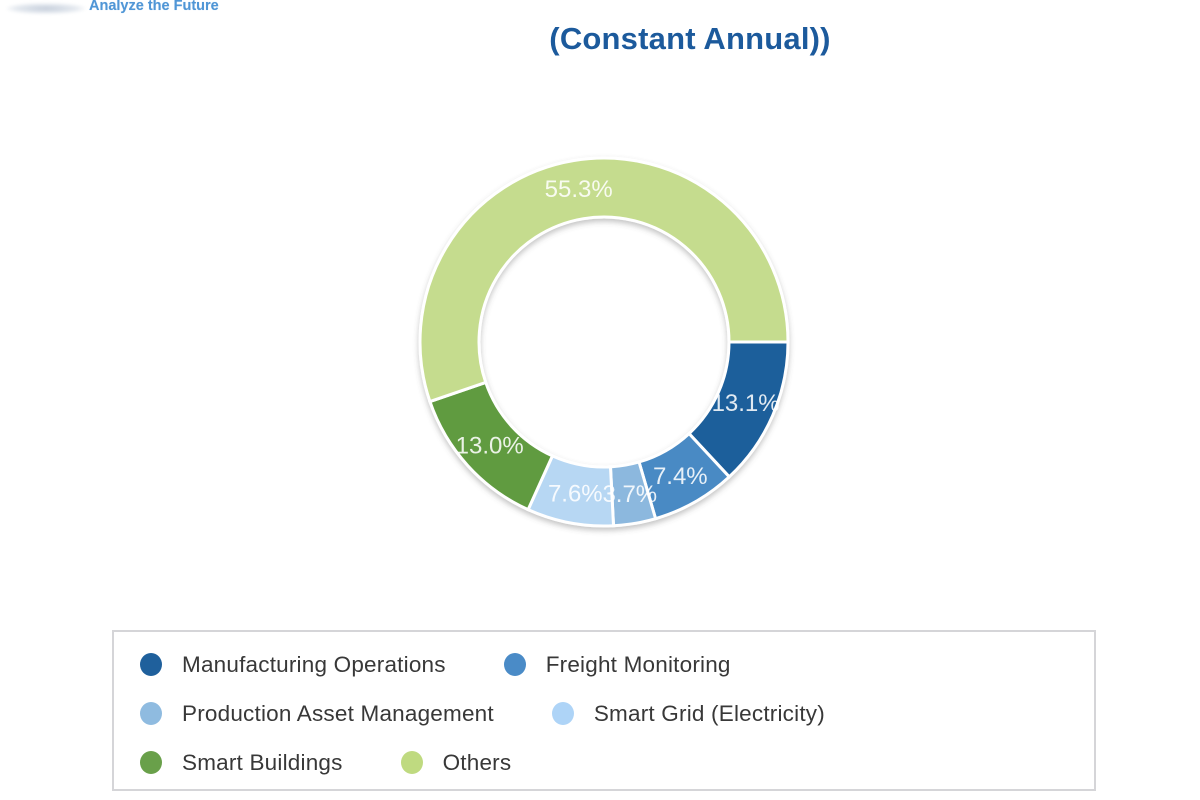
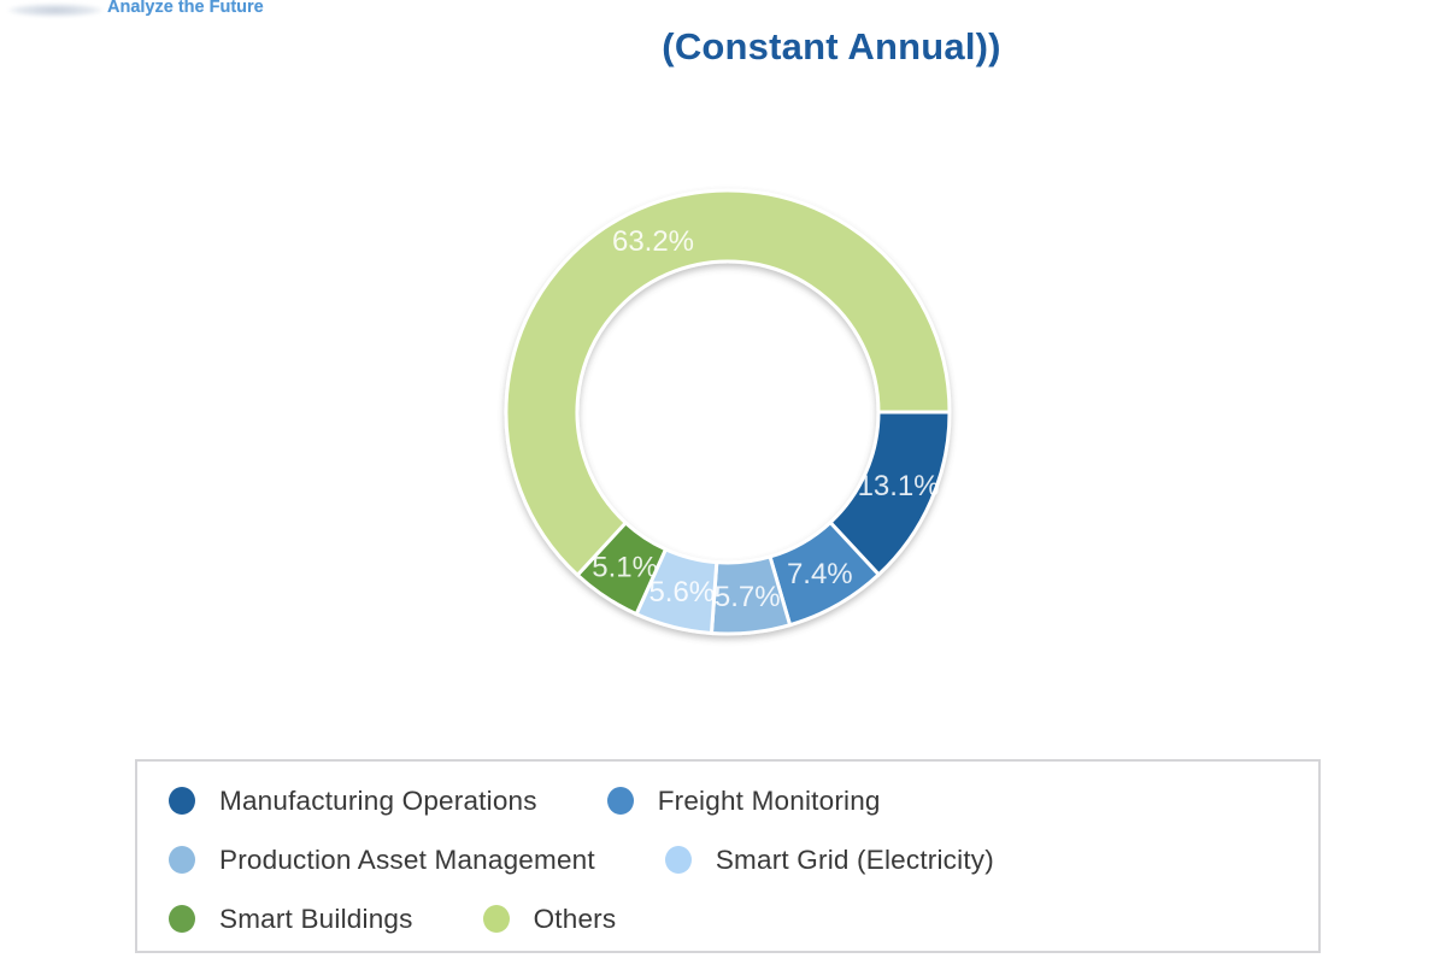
Production Asset Management: 3.7% -> 5.7%
Smart Grid (Electricity): 7.6% -> 5.6%
Smart Buildings: 13.0% -> 5.1%
Others: 55.3% -> 63.2%
